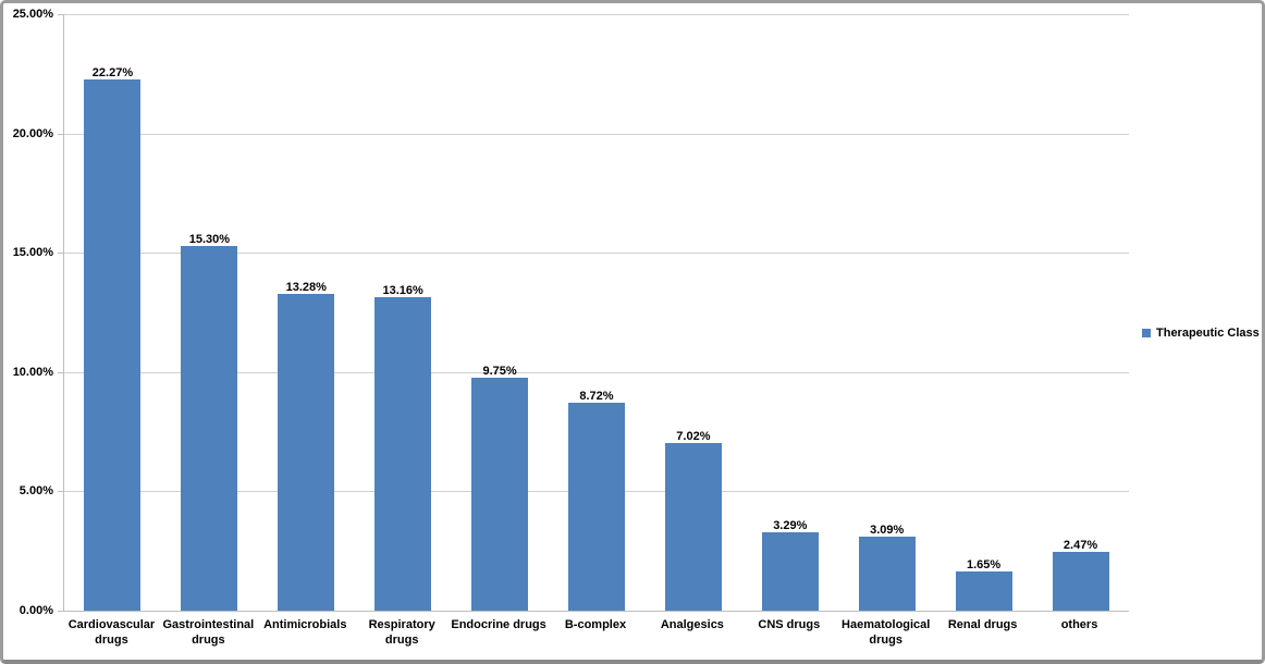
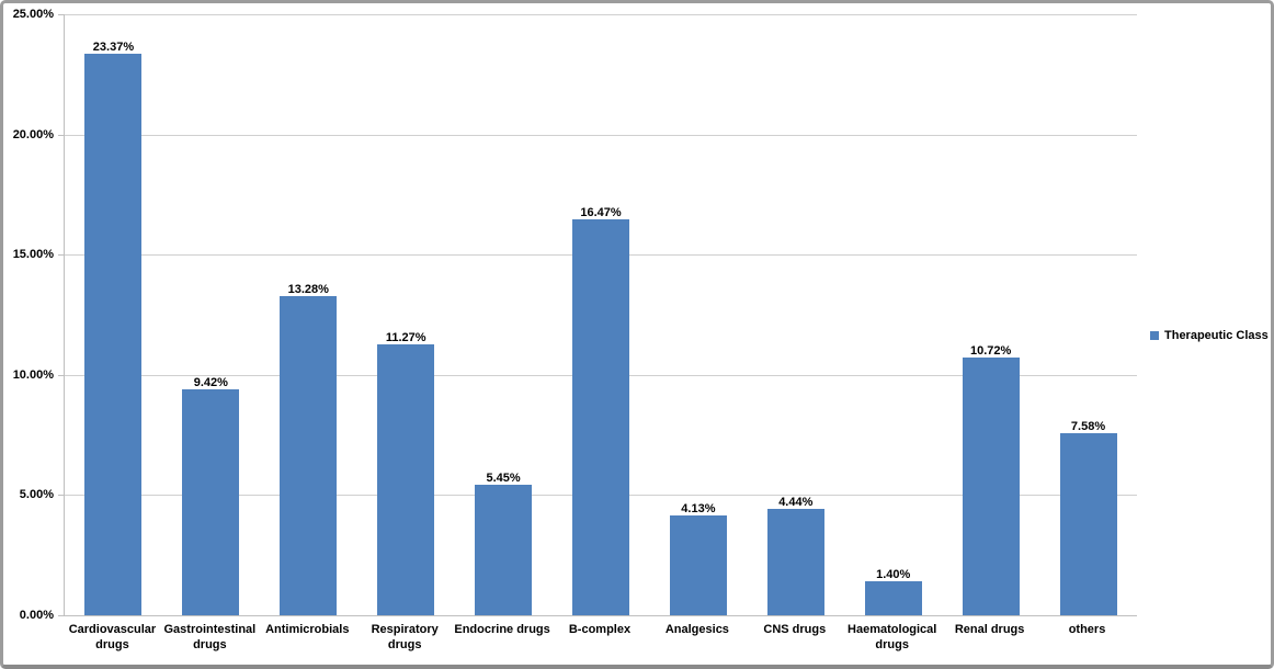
Cardiovascular drugs: 22.27% -> 23.37%
Gastrointestinal drugs: 15.30% -> 9.42%
Respiratory drugs: 13.16% -> 11.27%
Endocrine drugs: 9.75% -> 5.45%
B-complex: 8.72% -> 16.47%
Analgesics: 7.02% -> 4.13%
CNS drugs: 3.29% -> 4.44%
Haematological drugs: 3.09% -> 1.40%
Renal drugs: 1.65% -> 10.72%
others: 2.47% -> 7.58%
